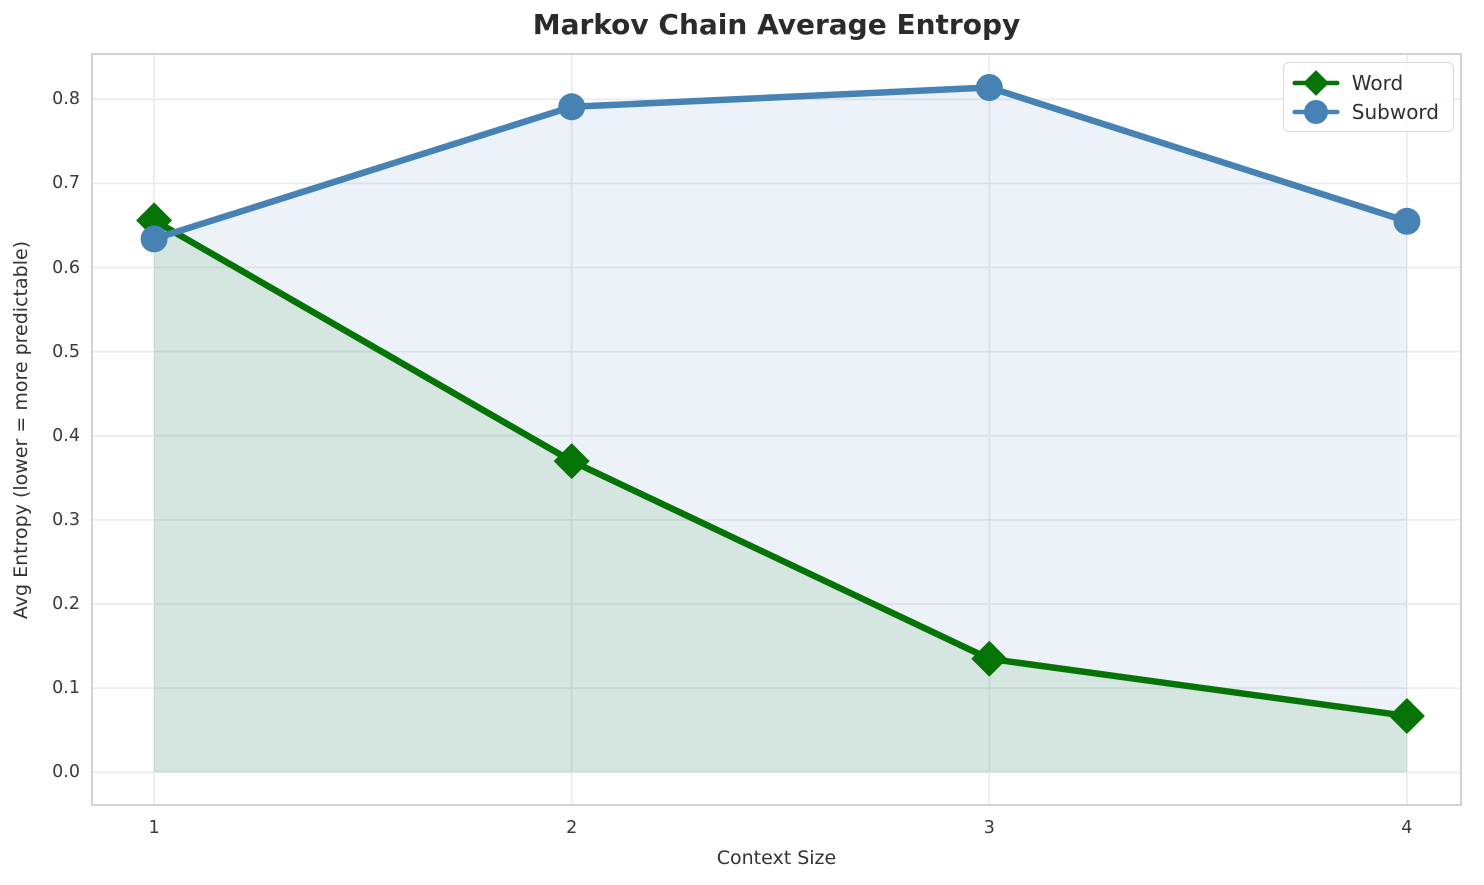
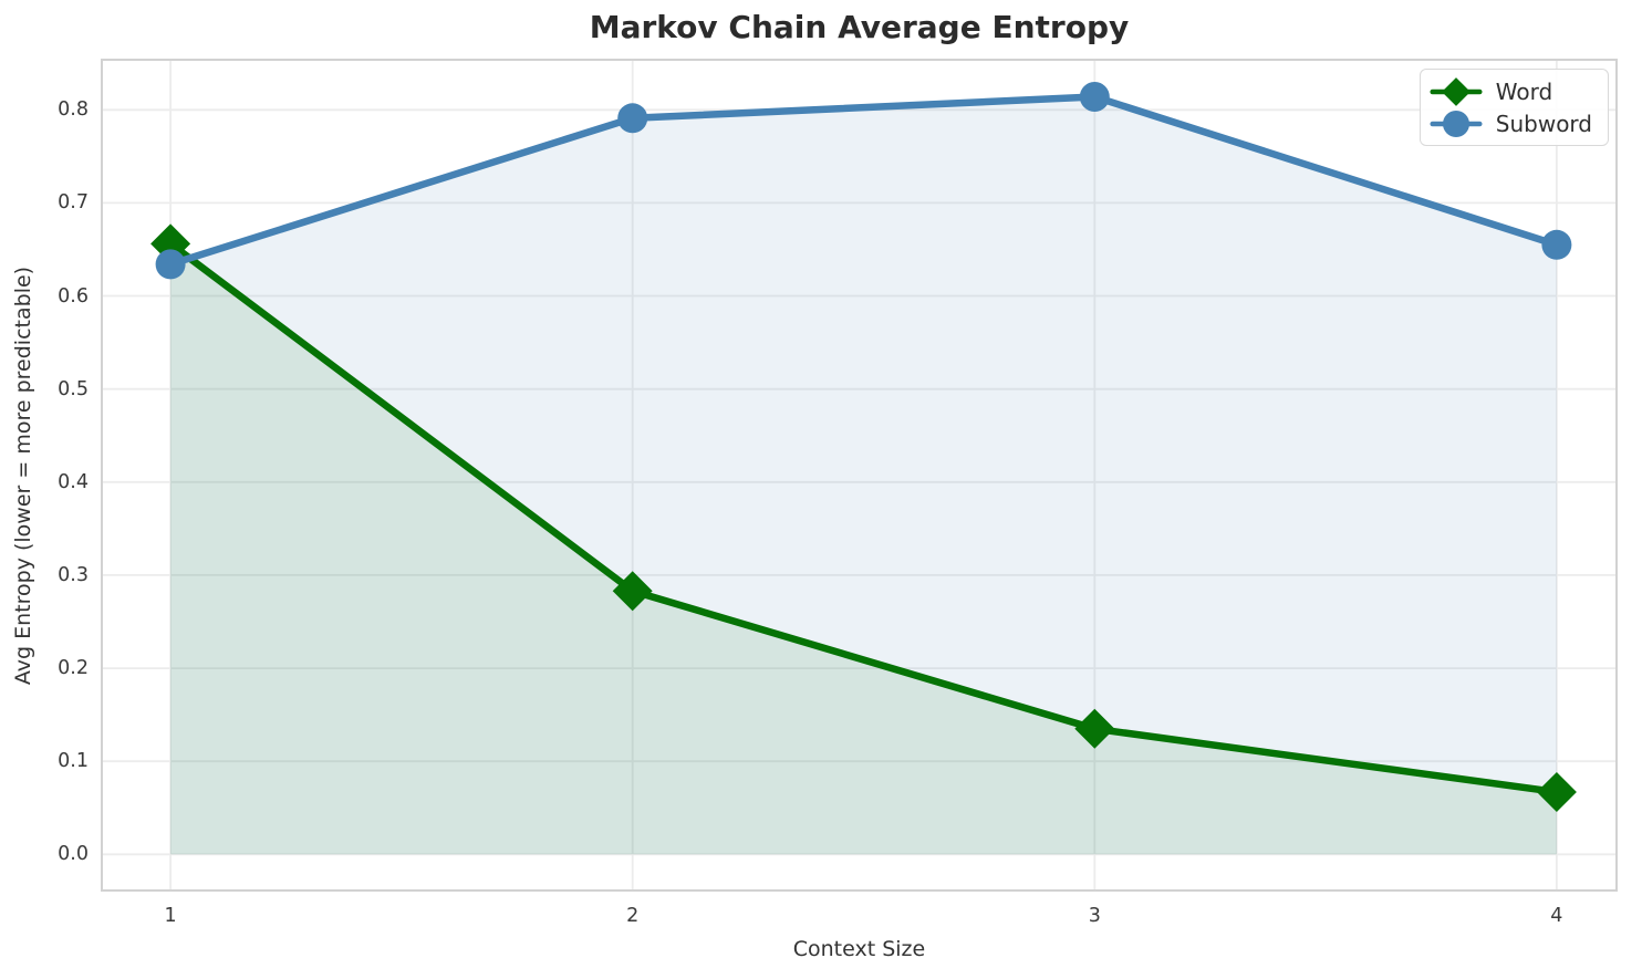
Word/2: 0.37 -> 0.28
